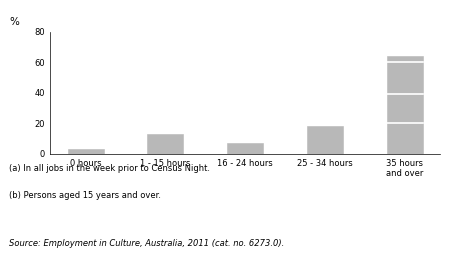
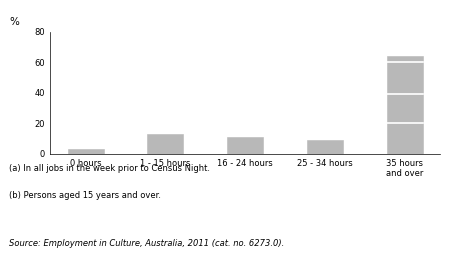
16 - 24 hours: 7 -> 11
25 - 34 hours: 18 -> 9
